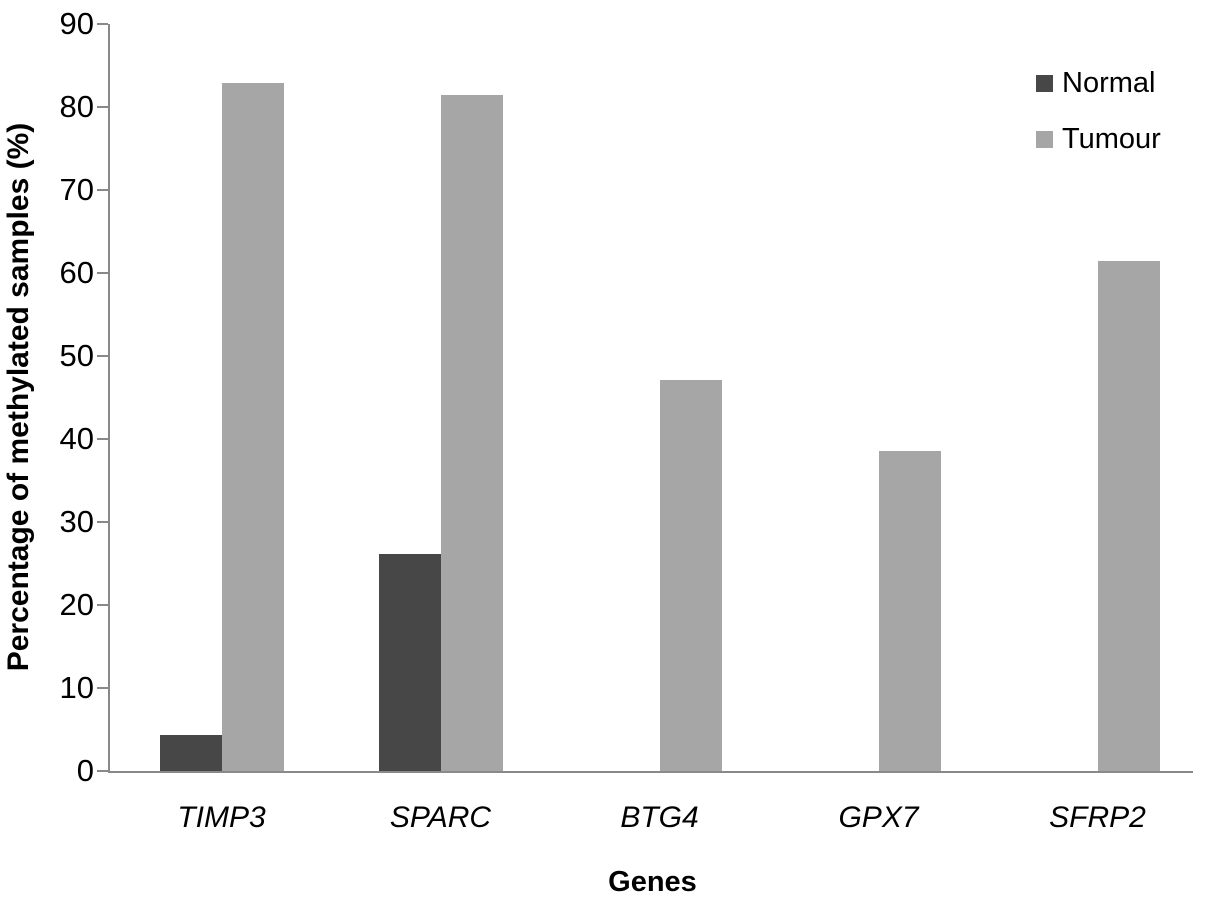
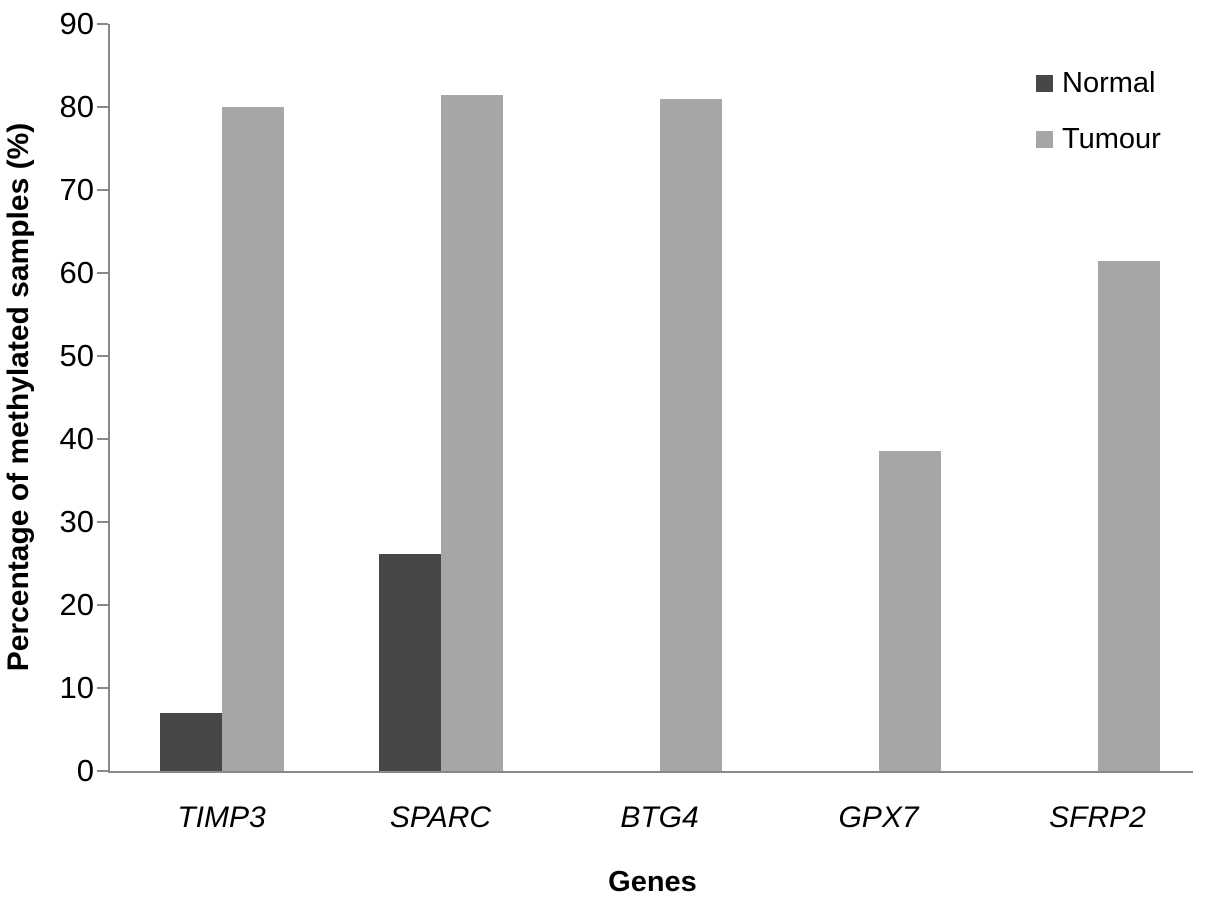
Normal/TIMP3: 4 -> 7
Tumour/TIMP3: 83 -> 80
Tumour/BTG4: 47 -> 81
